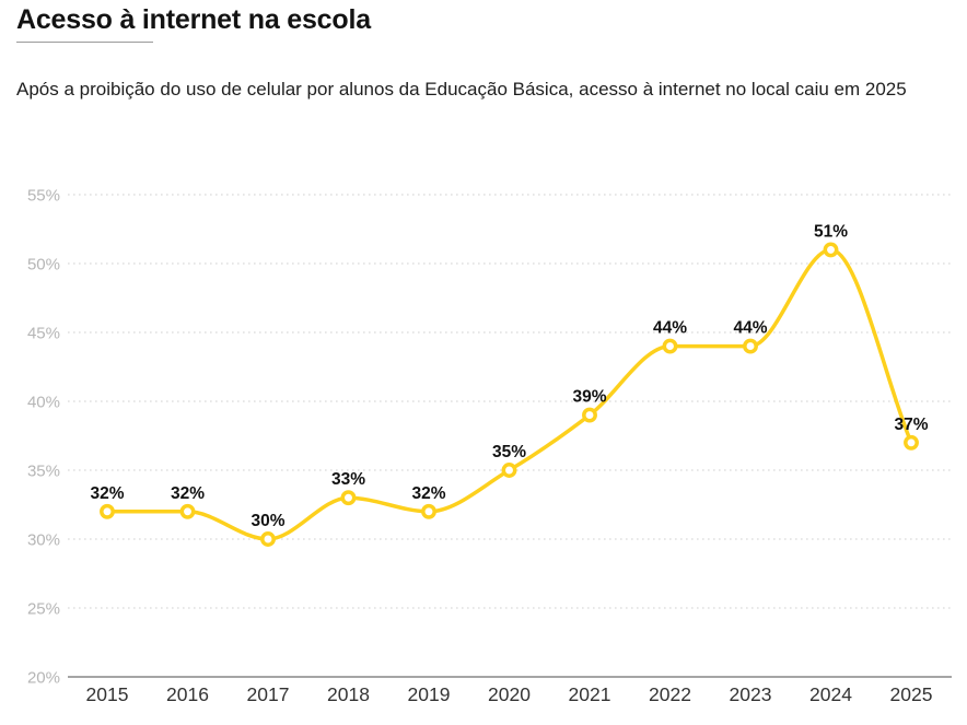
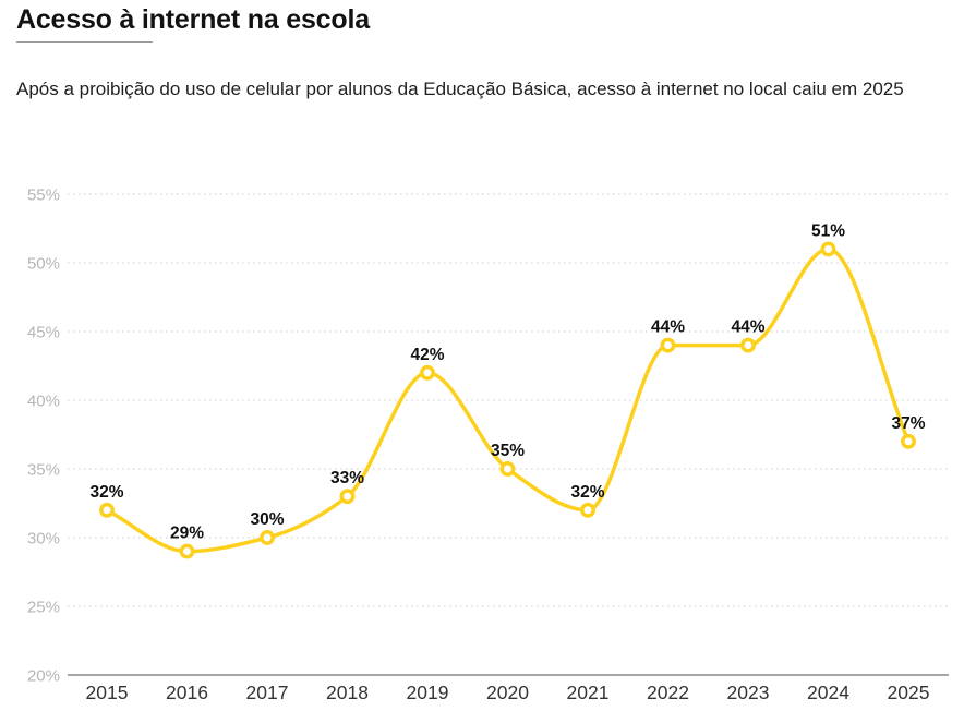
2016: 32% -> 29%
2019: 32% -> 42%
2021: 39% -> 32%
